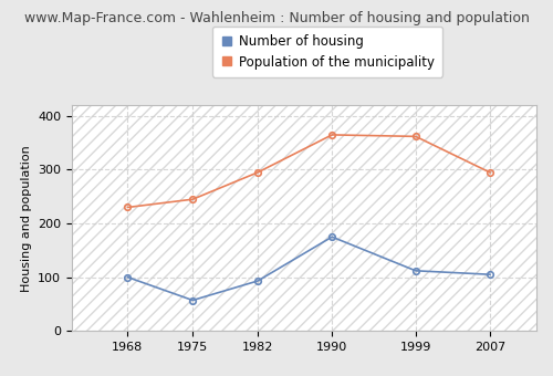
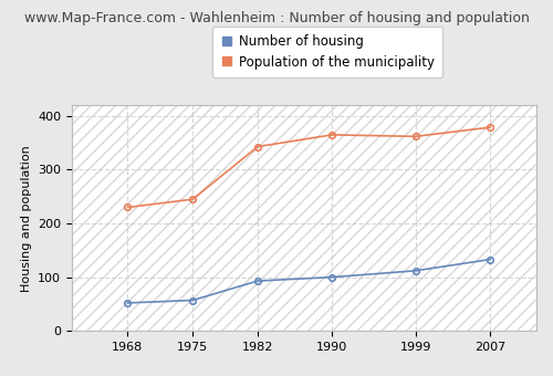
Number of housing/1968: 100 -> 52
Population of the municipality/1982: 295 -> 343
Number of housing/1990: 175 -> 100
Number of housing/2007: 105 -> 133
Population of the municipality/2007: 295 -> 379
